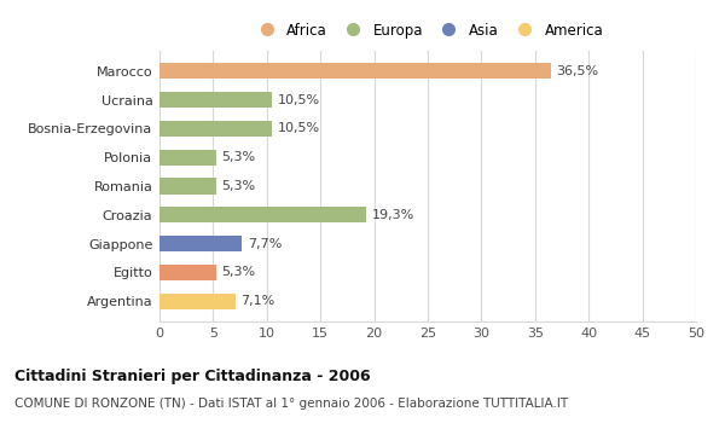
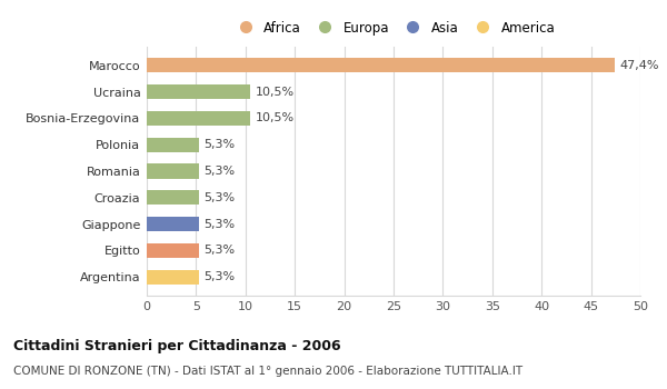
Marocco: 36,5% -> 47,4%
Croazia: 19,3% -> 5,3%
Giappone: 7,7% -> 5,3%
Argentina: 7,1% -> 5,3%
